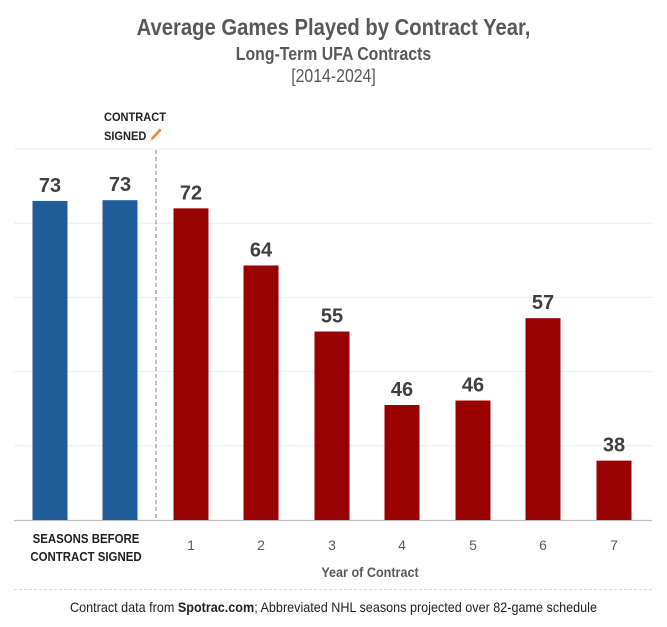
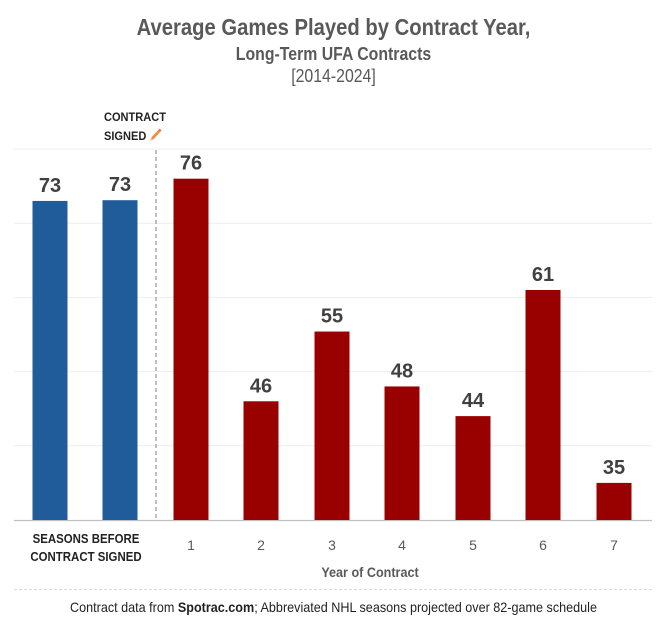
1: 72 -> 76
2: 64 -> 46
4: 46 -> 48
5: 46 -> 44
6: 57 -> 61
7: 38 -> 35
